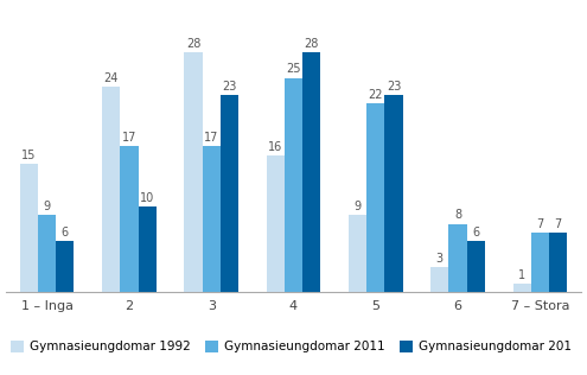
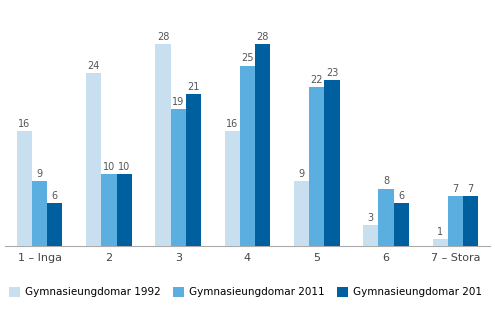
Gymnasieungdomar 1992/1 – Inga: 15 -> 16
Gymnasieungdomar 2011/2: 17 -> 10
Gymnasieungdomar 2011/3: 17 -> 19
Gymnasieungdomar 201/3: 23 -> 21
